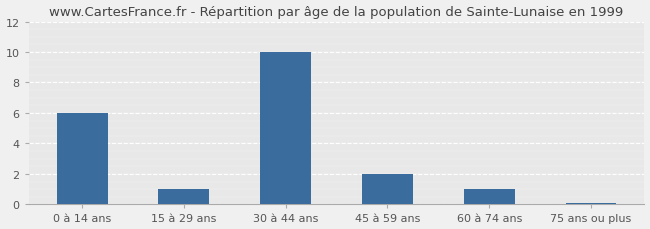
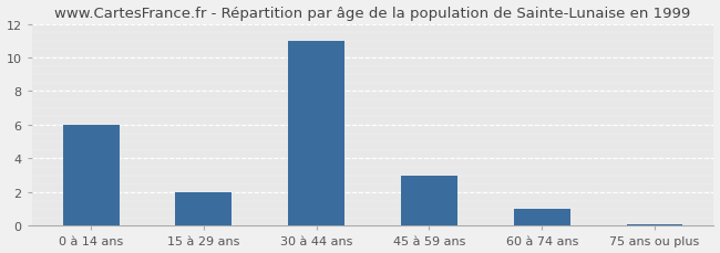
15 à 29 ans: 1.0 -> 2.0
30 à 44 ans: 10.0 -> 11.0
45 à 59 ans: 2.0 -> 3.0
